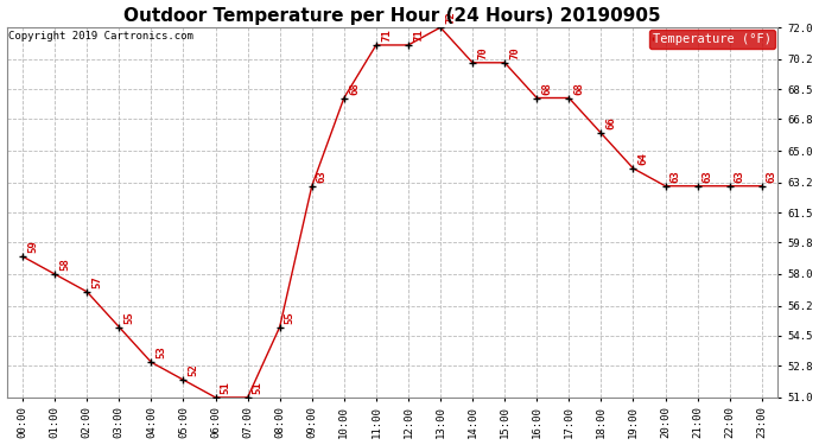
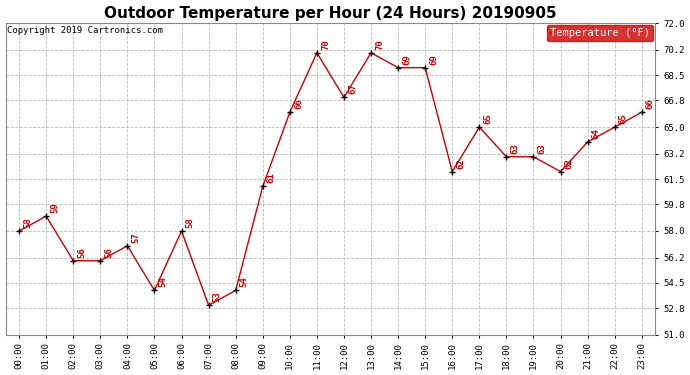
00:00: 59 -> 58
01:00: 58 -> 59
02:00: 57 -> 56
03:00: 55 -> 56
04:00: 53 -> 57
05:00: 52 -> 54
06:00: 51 -> 58
07:00: 51 -> 53
08:00: 55 -> 54
09:00: 63 -> 61
10:00: 68 -> 66
11:00: 71 -> 70
12:00: 71 -> 67
13:00: 72 -> 70
14:00: 70 -> 69
15:00: 70 -> 69
16:00: 68 -> 62
17:00: 68 -> 65
18:00: 66 -> 63
19:00: 64 -> 63
20:00: 63 -> 62
21:00: 63 -> 64
22:00: 63 -> 65
23:00: 63 -> 66
